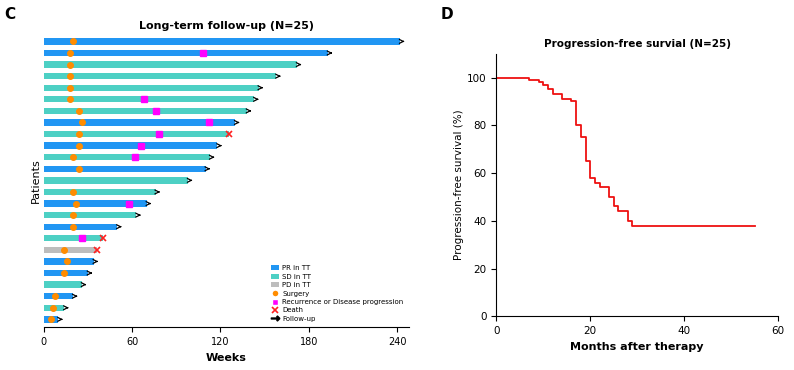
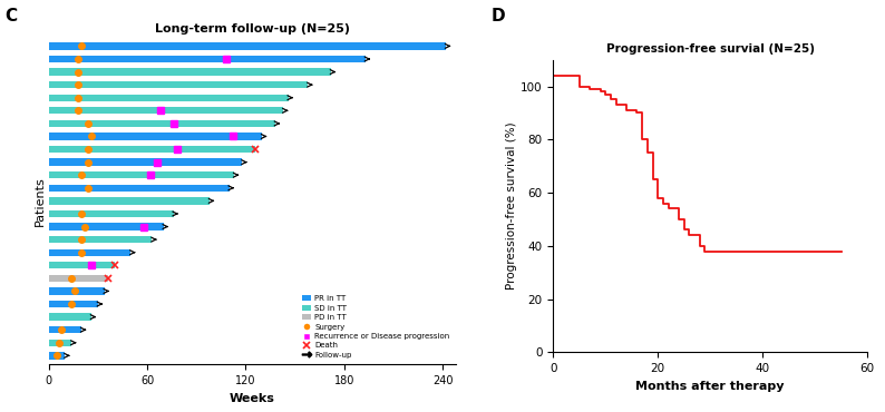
Progression-free survial (N=25)/0: 100 -> 104
